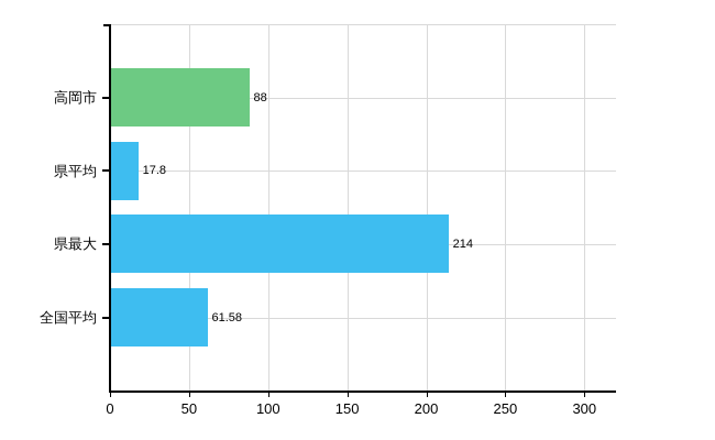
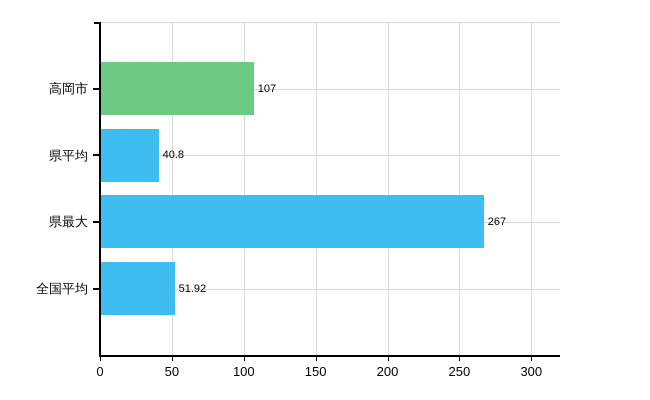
高岡市: 88 -> 107
県平均: 17.8 -> 40.8
県最大: 214 -> 267
全国平均: 61.58 -> 51.92
